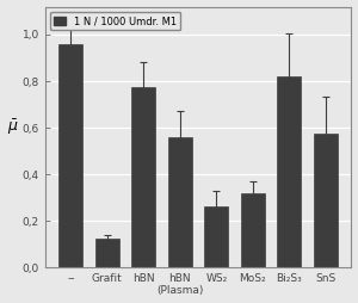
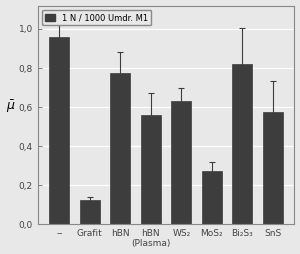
WS₂: 0,26 -> 0,63
MoS₂: 0,32 -> 0,27
